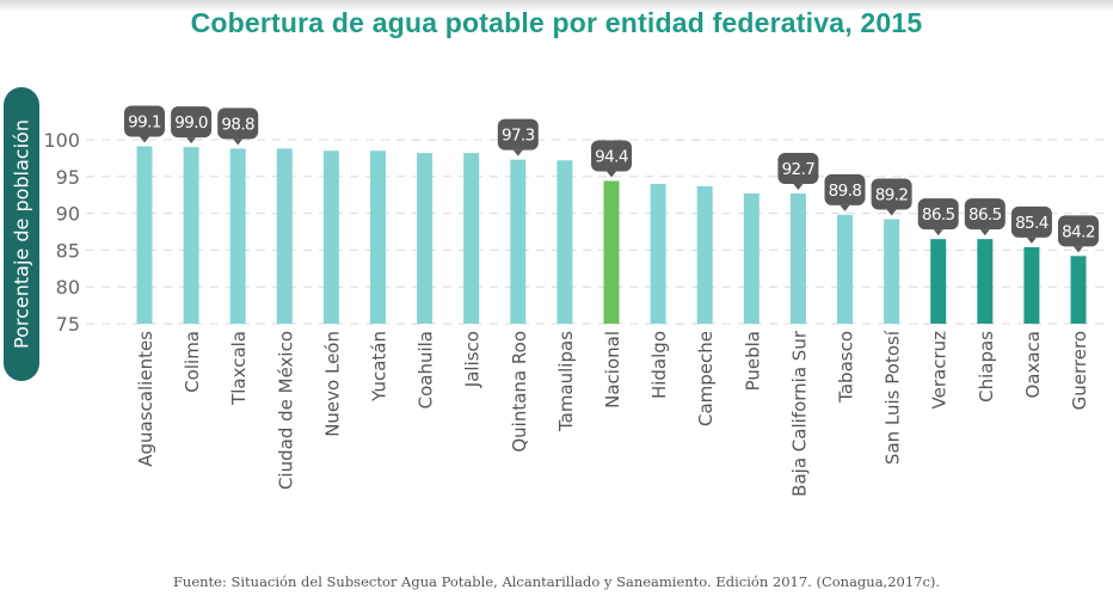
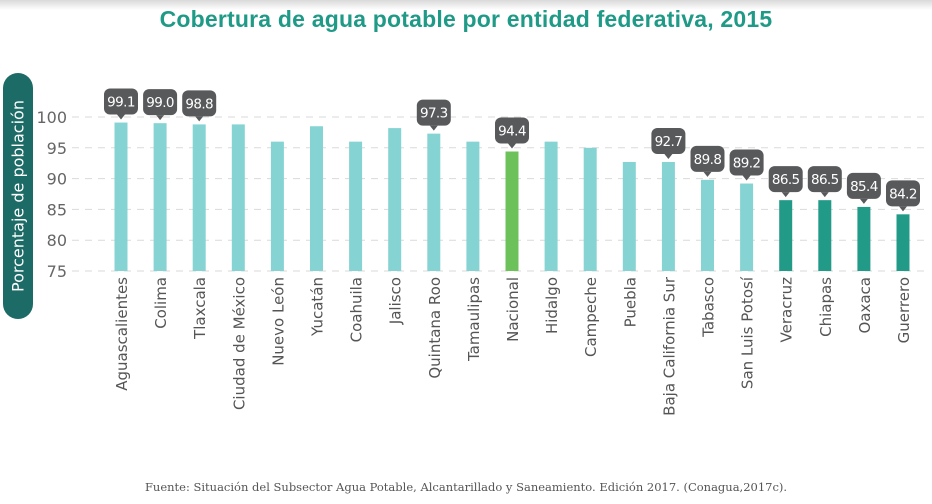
Nuevo León: 98 -> 96
Coahuila: 98 -> 96
Tamaulipas: 97 -> 96
Hidalgo: 94 -> 96
Campeche: 94 -> 95
